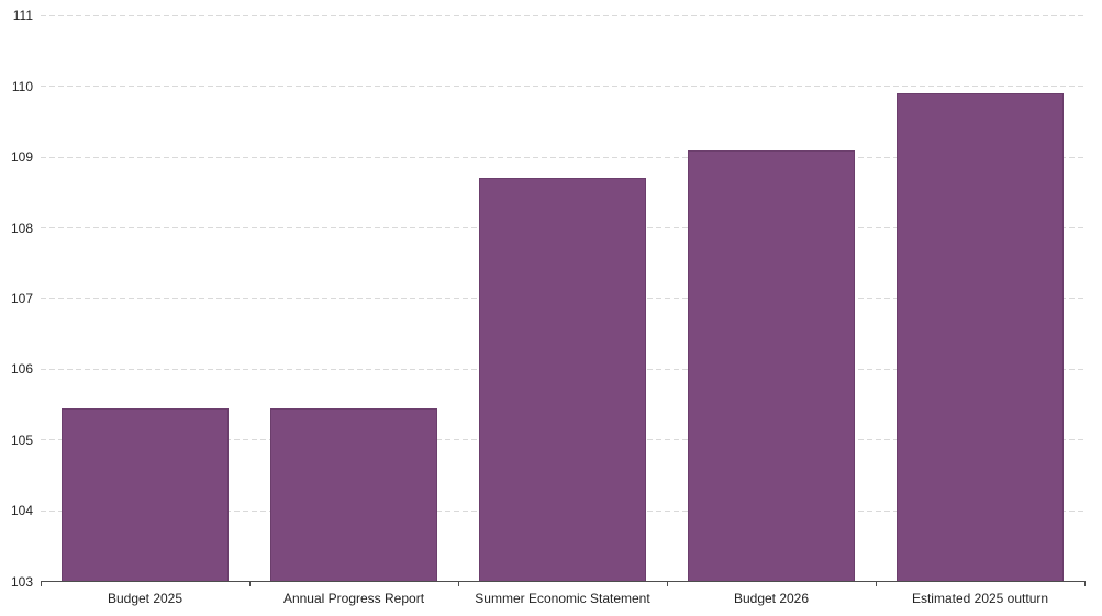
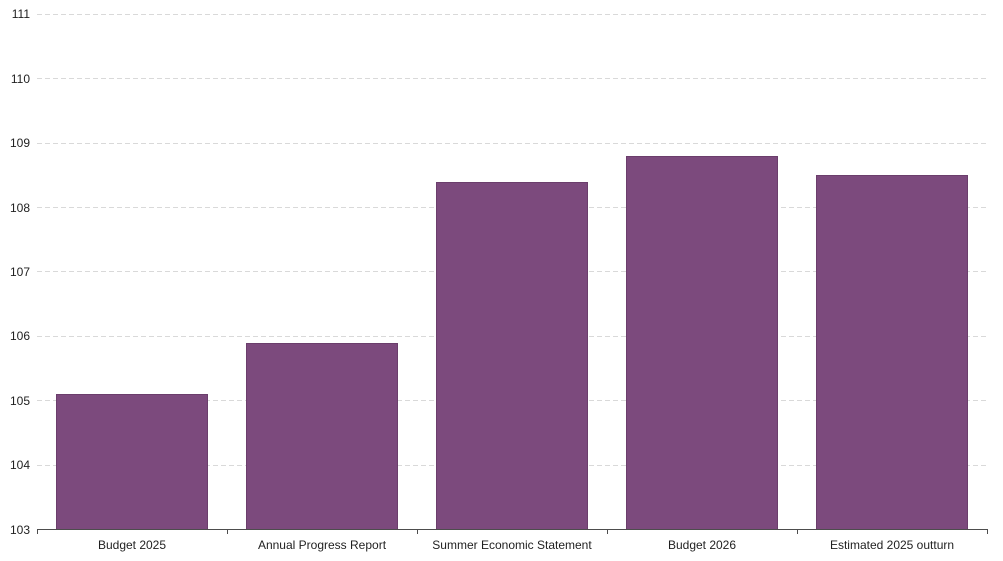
Budget 2025: 105.5 -> 105.1
Annual Progress Report: 105.5 -> 105.9
Summer Economic Statement: 108.7 -> 108.4
Budget 2026: 109.1 -> 108.8
Estimated 2025 outturn: 109.9 -> 108.5
